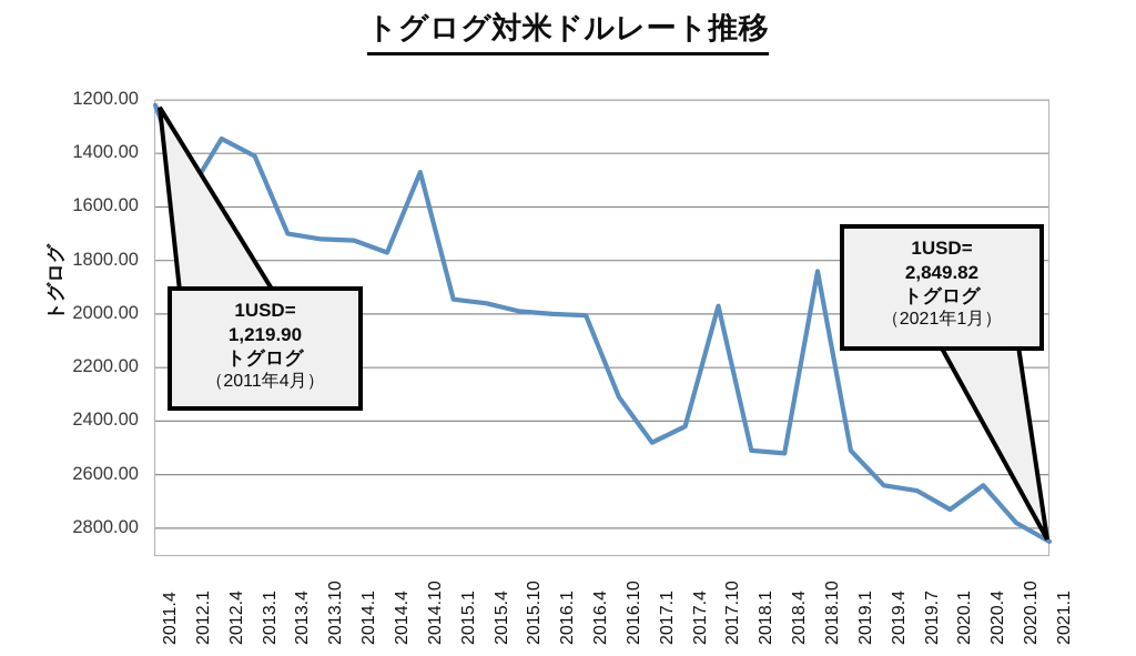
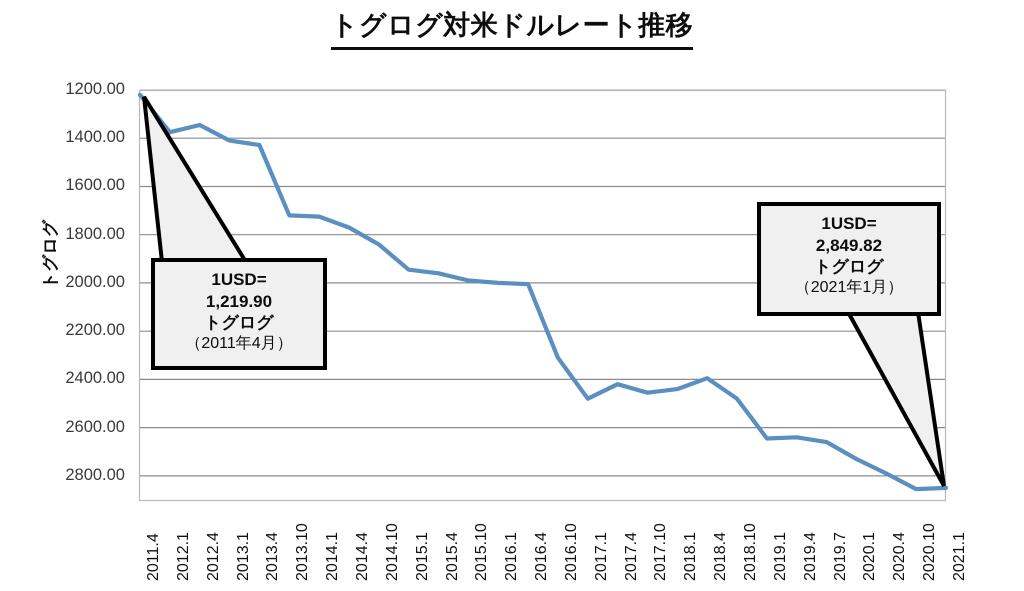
2012.1: 1550 -> 1380
2013.4: 1700 -> 1430
2014.10: 1470 -> 1840
2017.10: 1970 -> 2460
2018.1: 2510 -> 2440
2018.4: 2520 -> 2400
2018.10: 1840 -> 2480
2019.1: 2510 -> 2640
2020.4: 2640 -> 2790
2020.10: 2780 -> 2860
